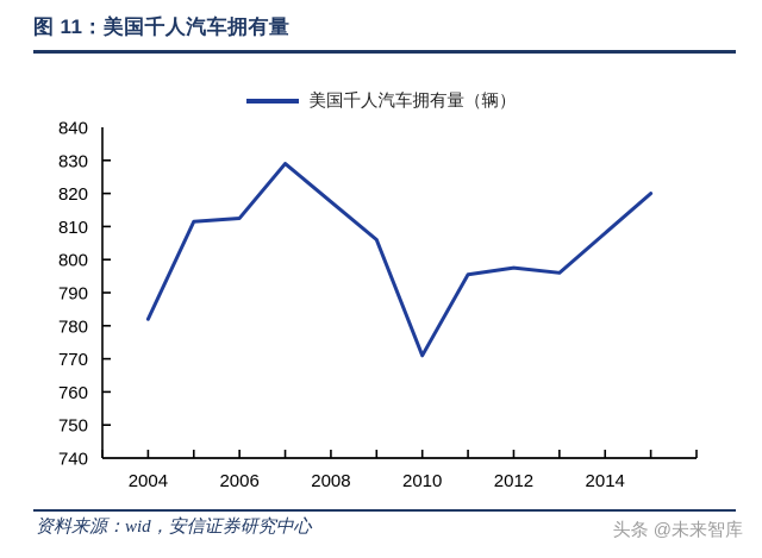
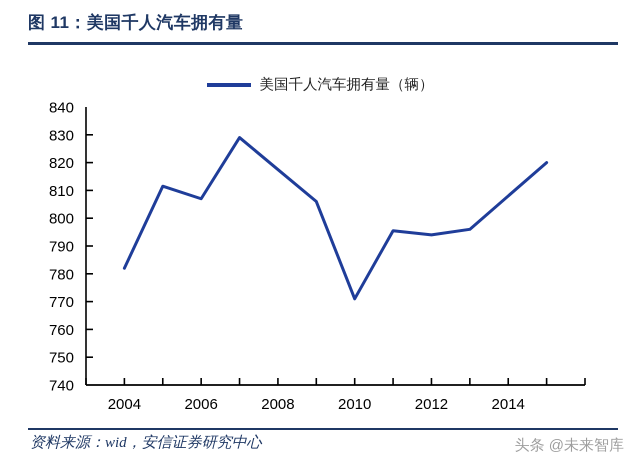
2006: 812 -> 807
2012: 798 -> 794
